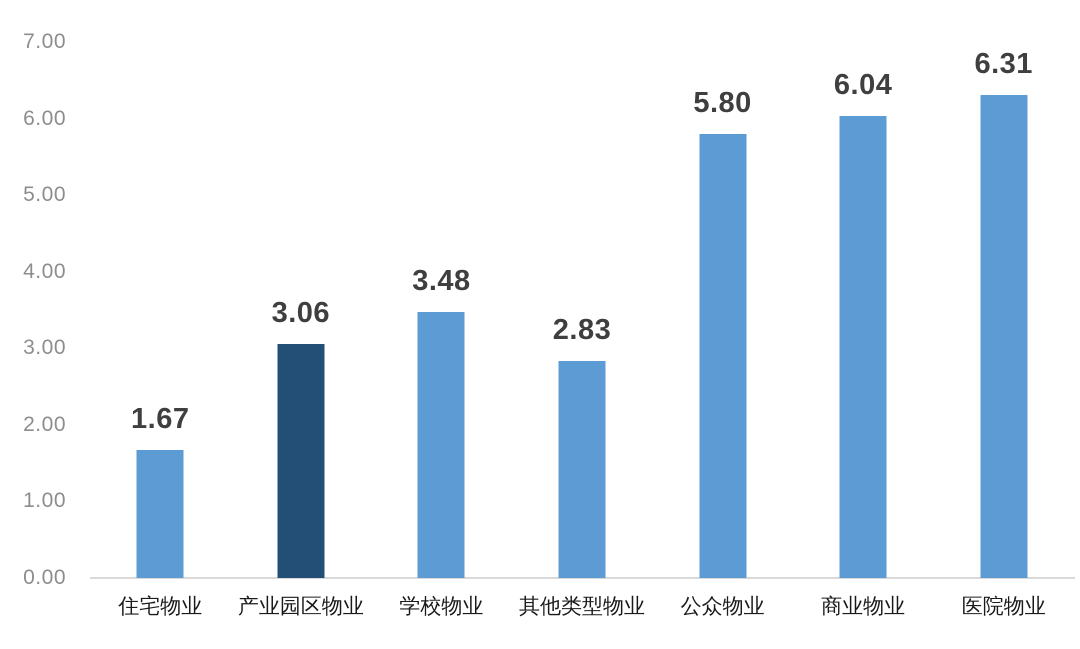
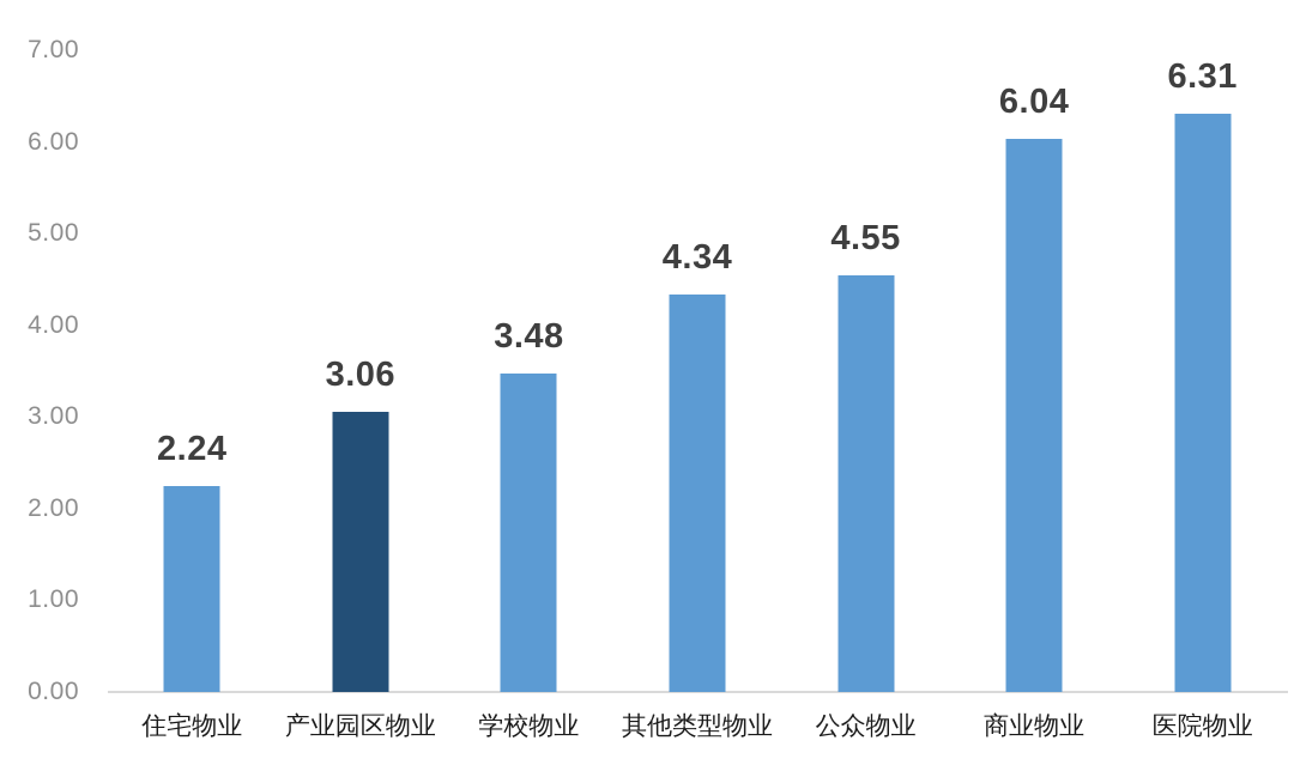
住宅物业: 1.67 -> 2.24
其他类型物业: 2.83 -> 4.34
公众物业: 5.80 -> 4.55
